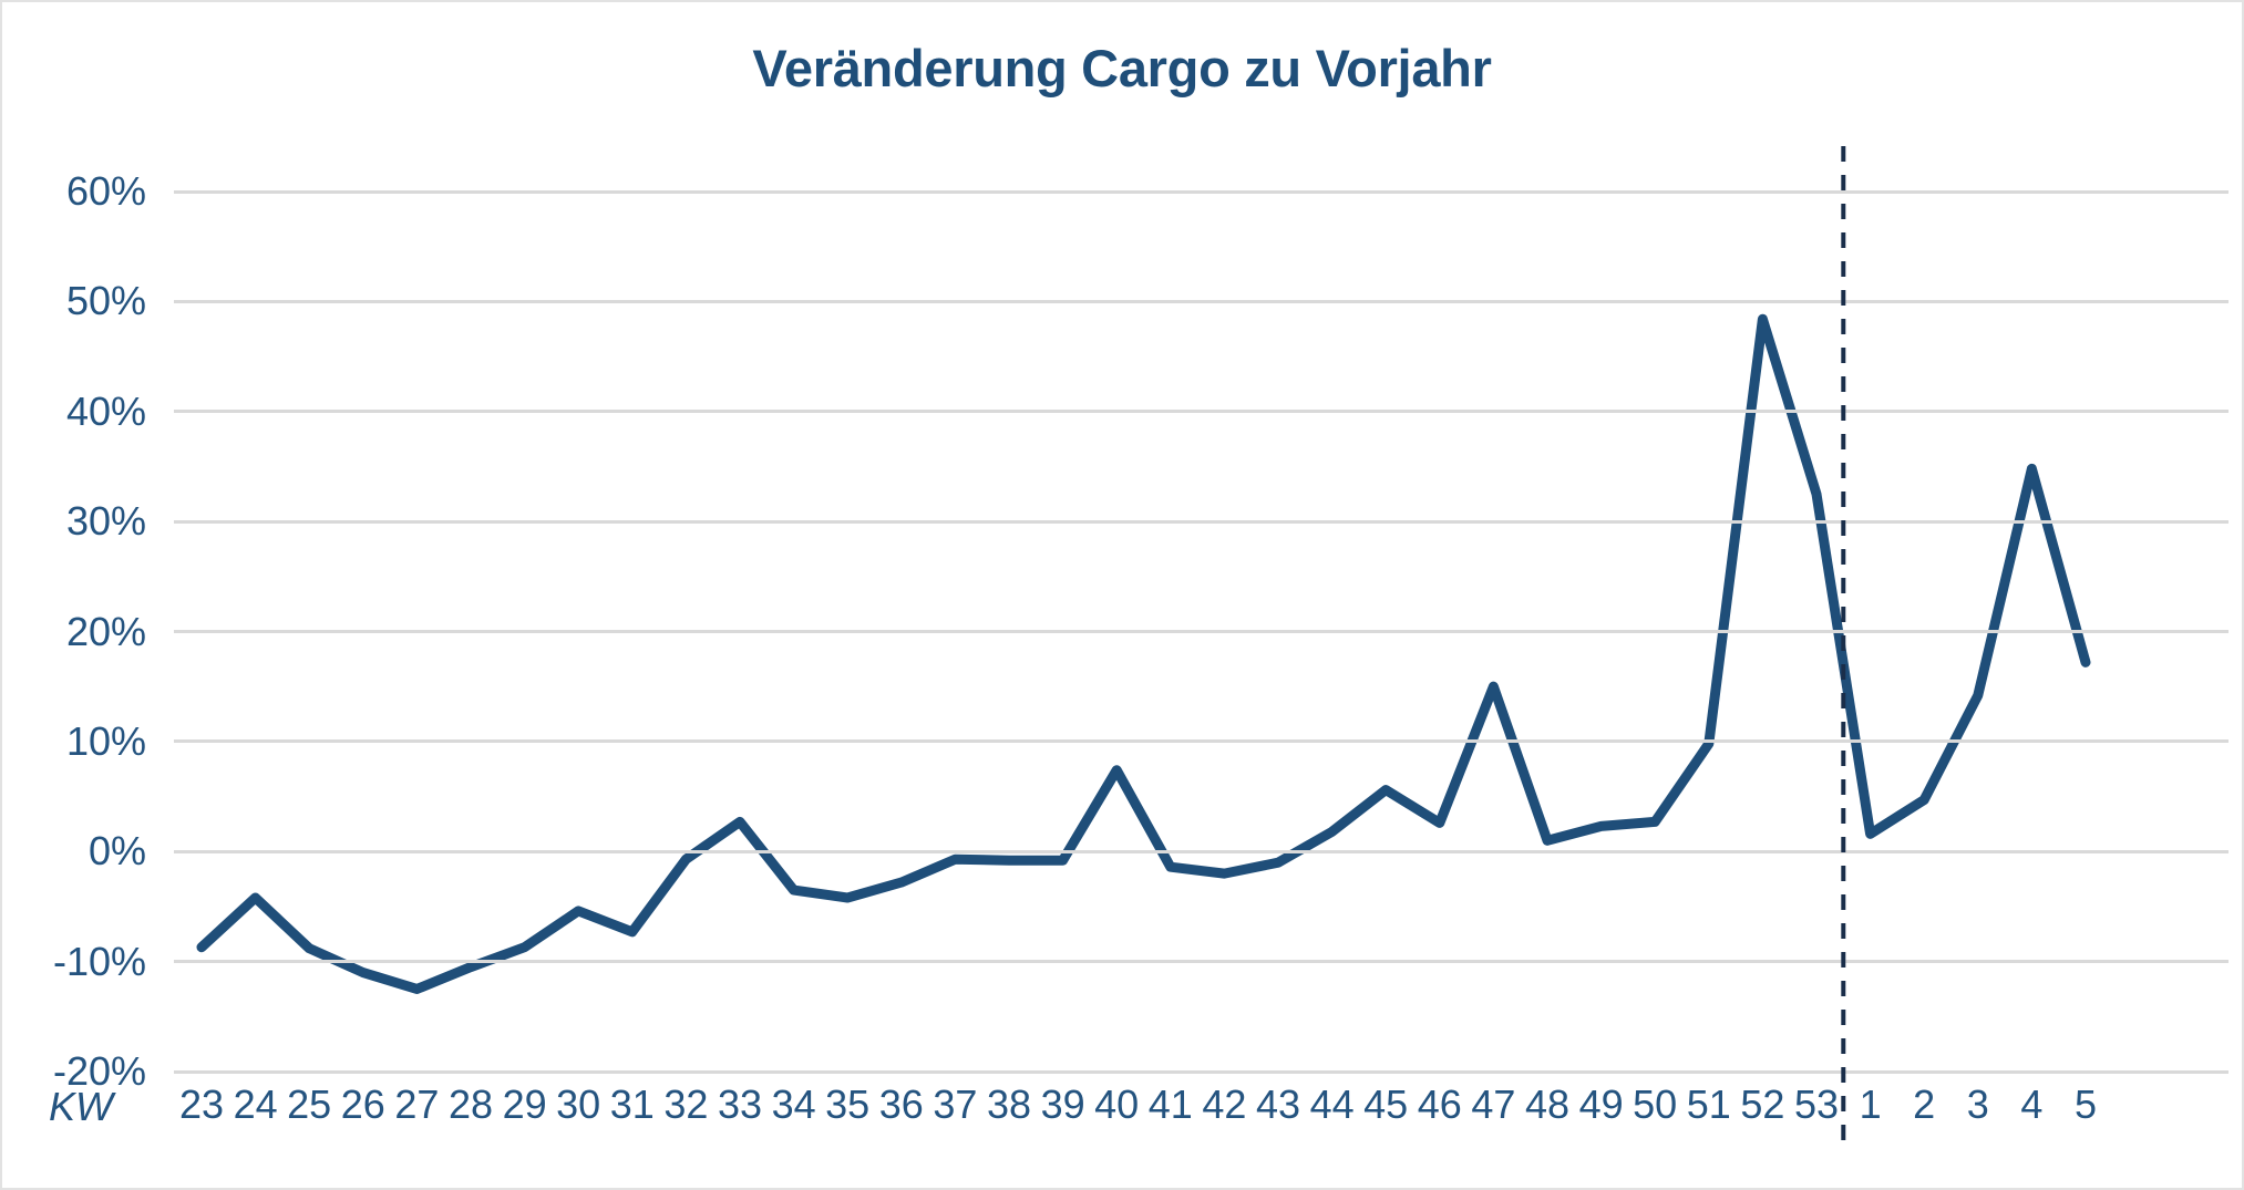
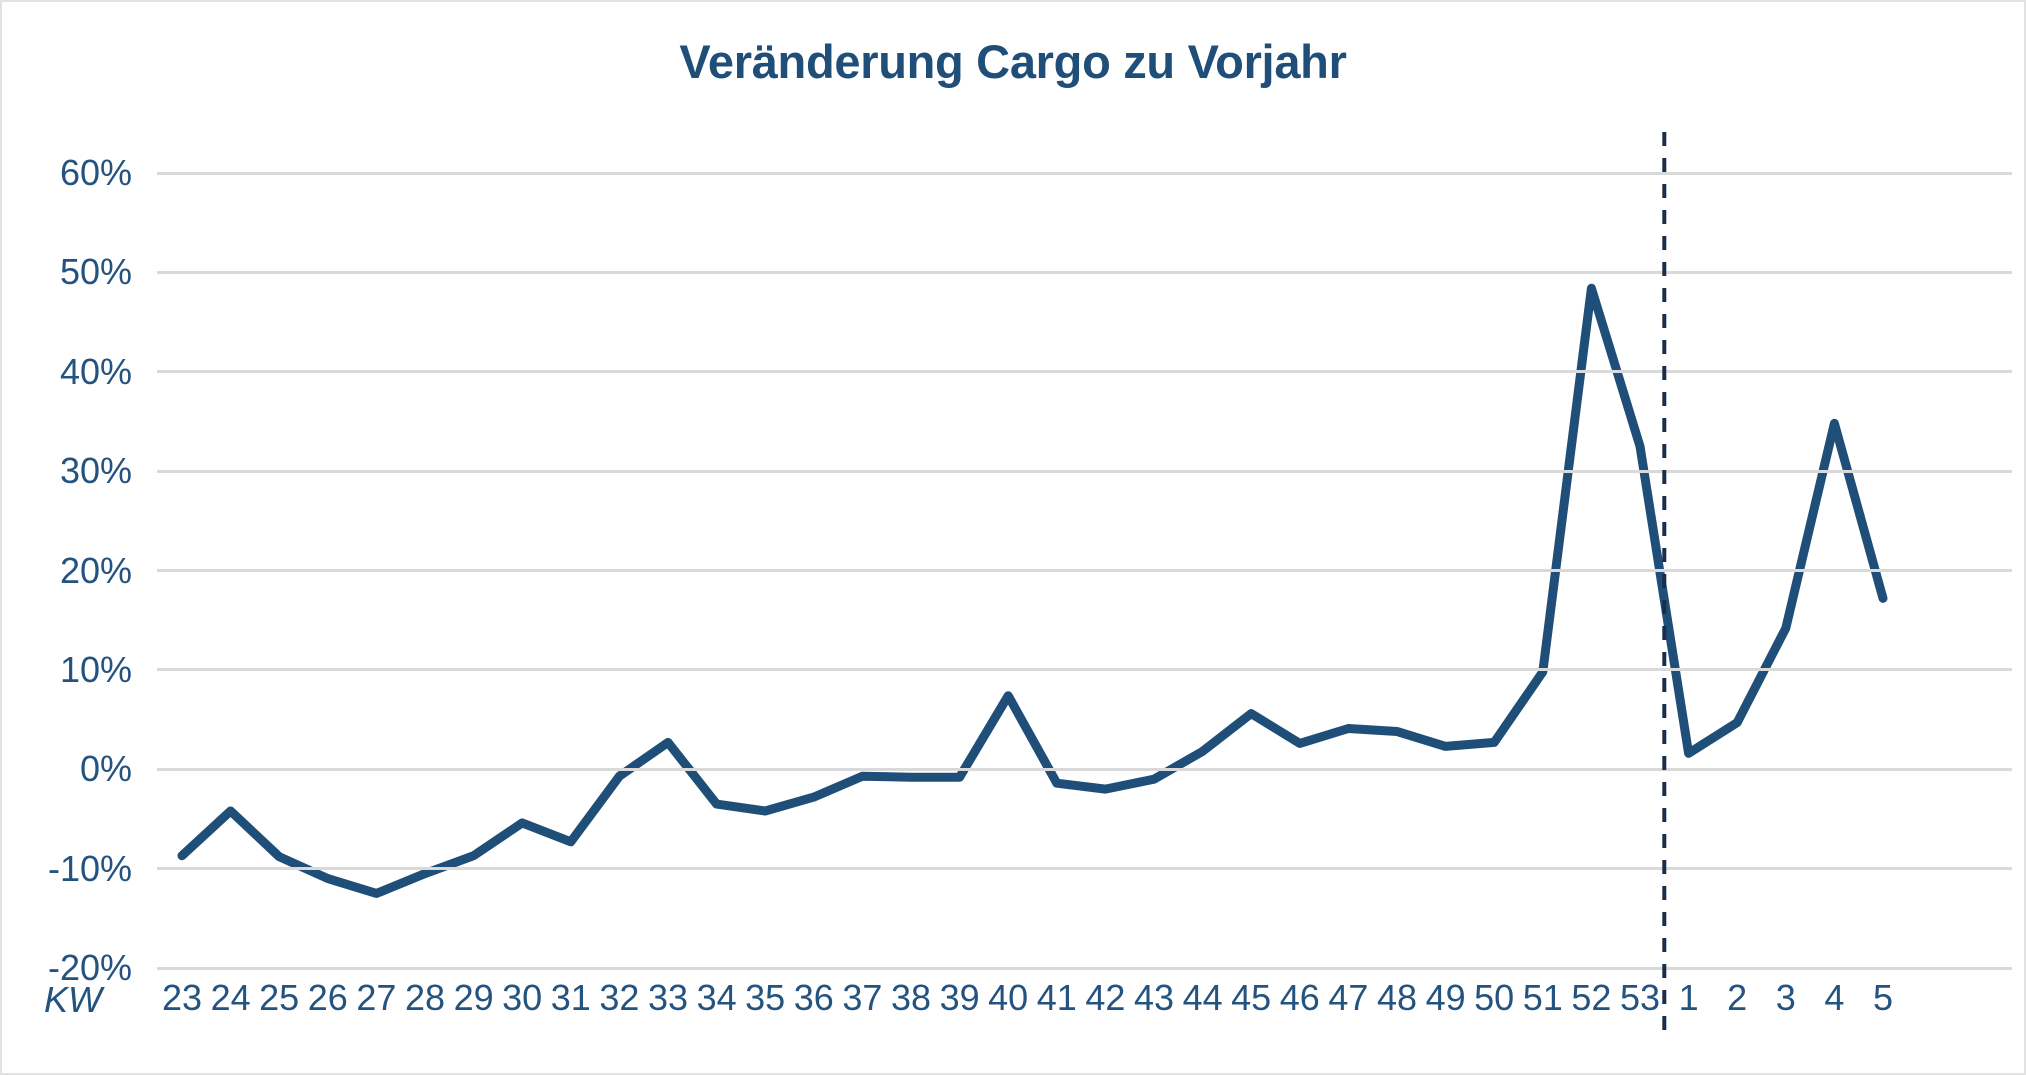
47: 15% -> 4%
48: 1% -> 4%
